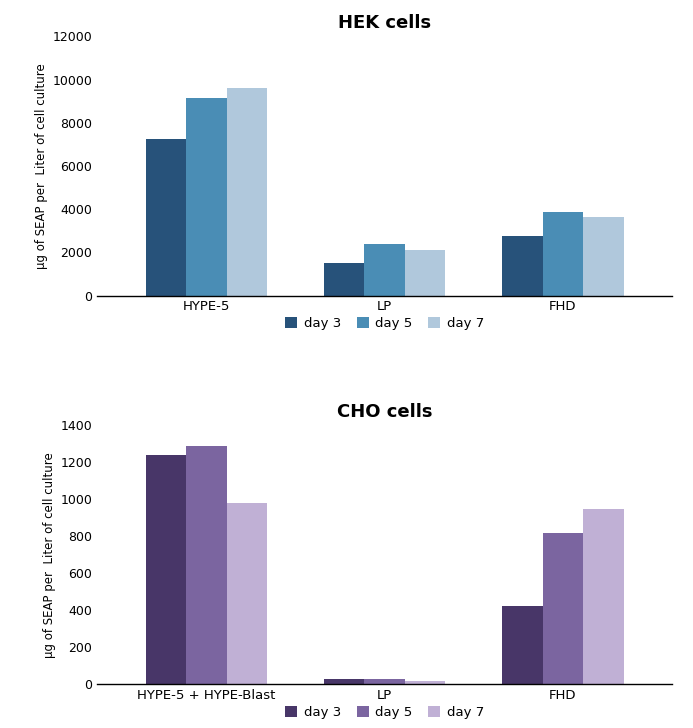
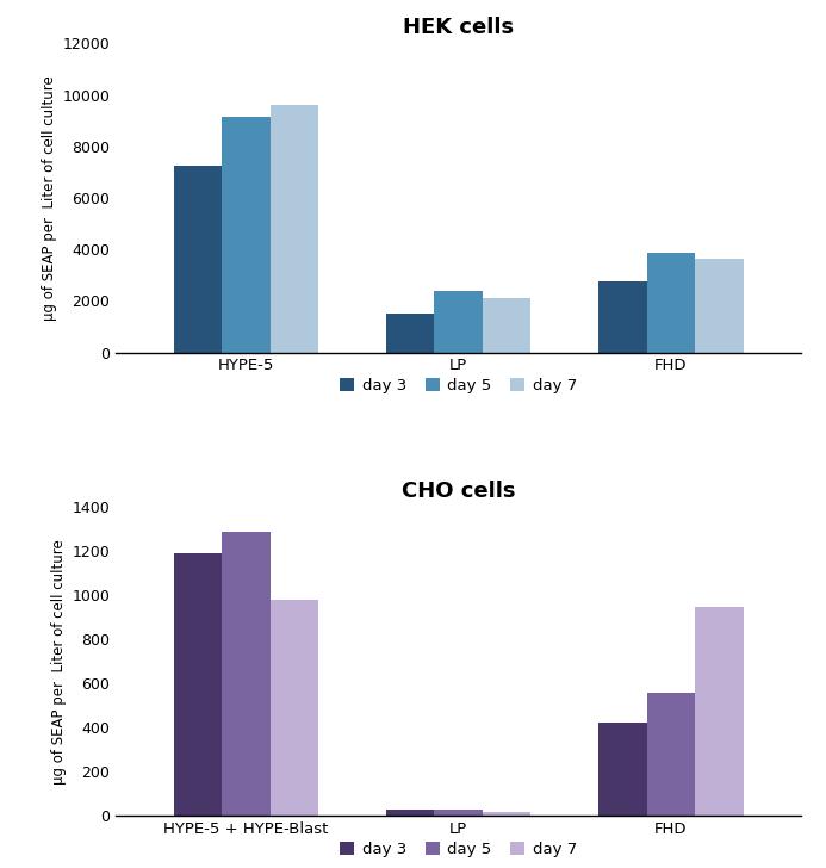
CHO cells/day 3/HYPE-5 + HYPE-Blast: 1240 -> 1190
CHO cells/day 5/FHD: 820 -> 560
